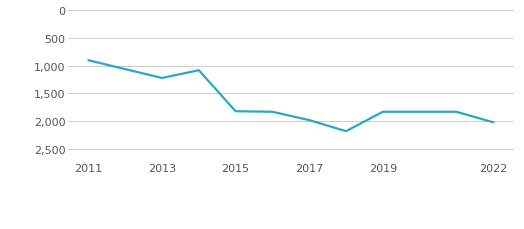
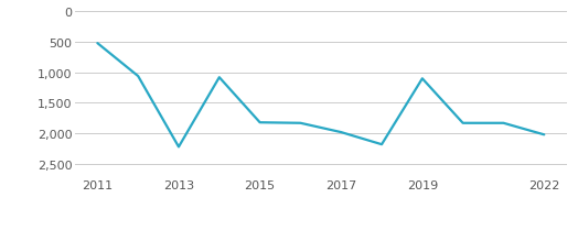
2011: 900 -> 520
2013: 1,220 -> 2,220
2019: 1,830 -> 1,100
